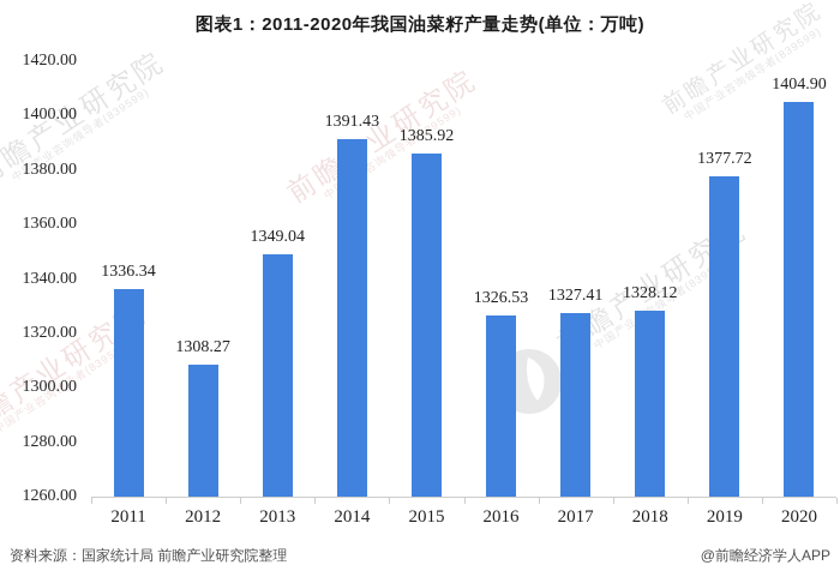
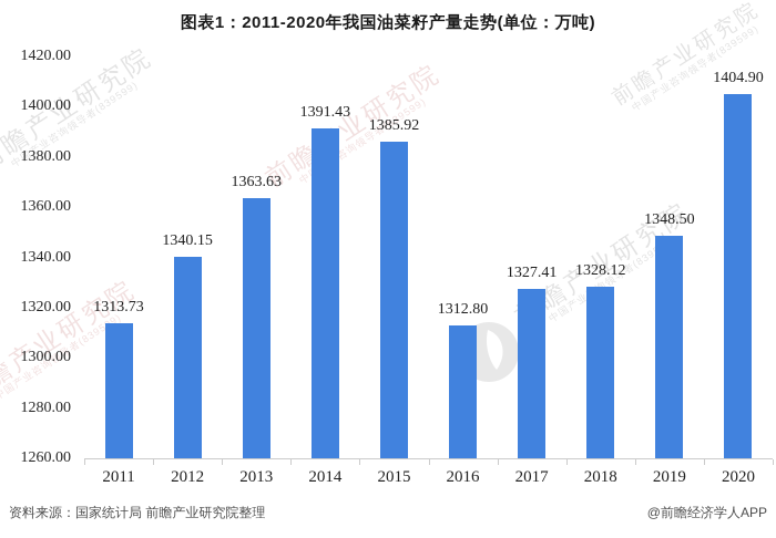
2011: 1336.34 -> 1313.73
2012: 1308.27 -> 1340.15
2013: 1349.04 -> 1363.63
2016: 1326.53 -> 1312.80
2019: 1377.72 -> 1348.50
